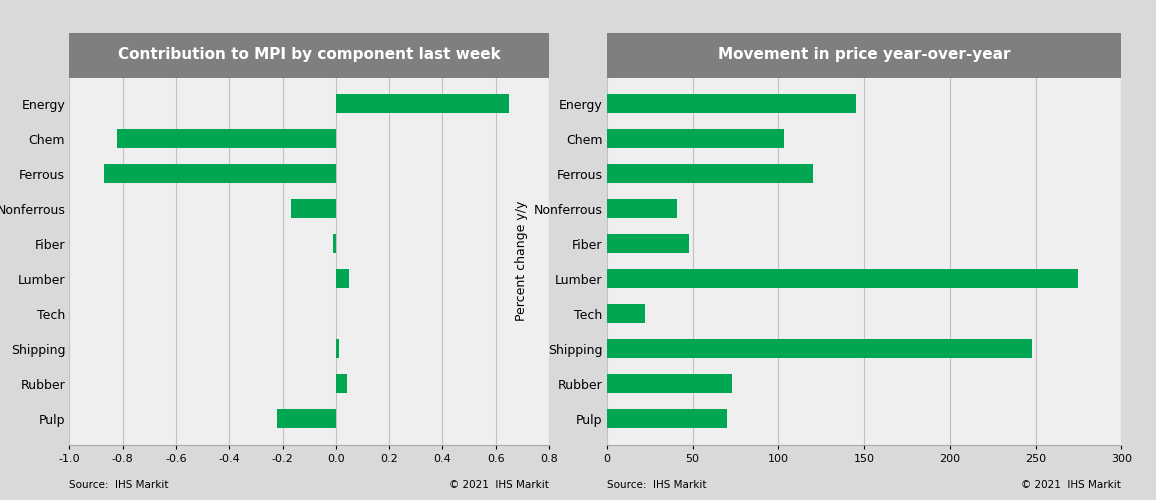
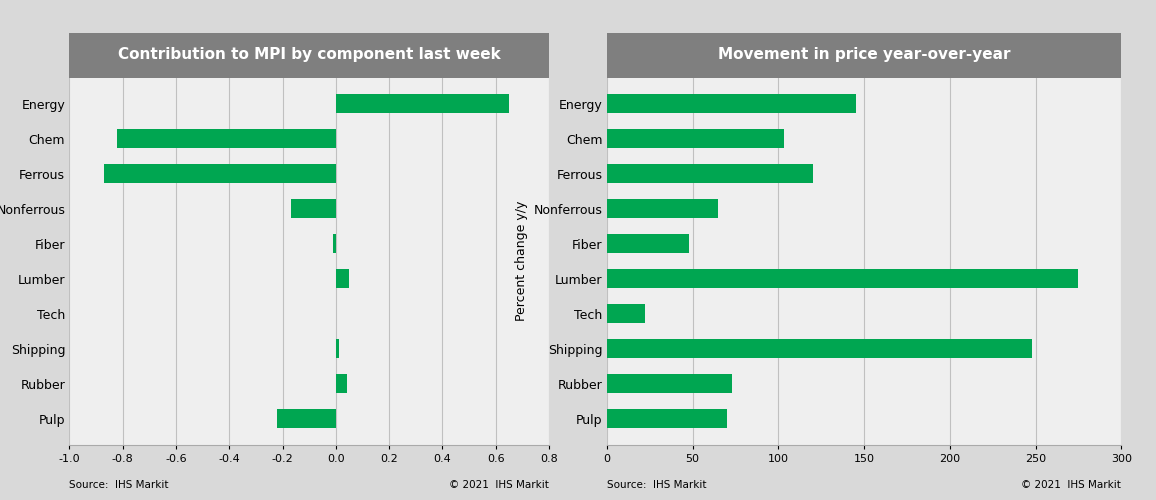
Nonferrous: 41 -> 65
